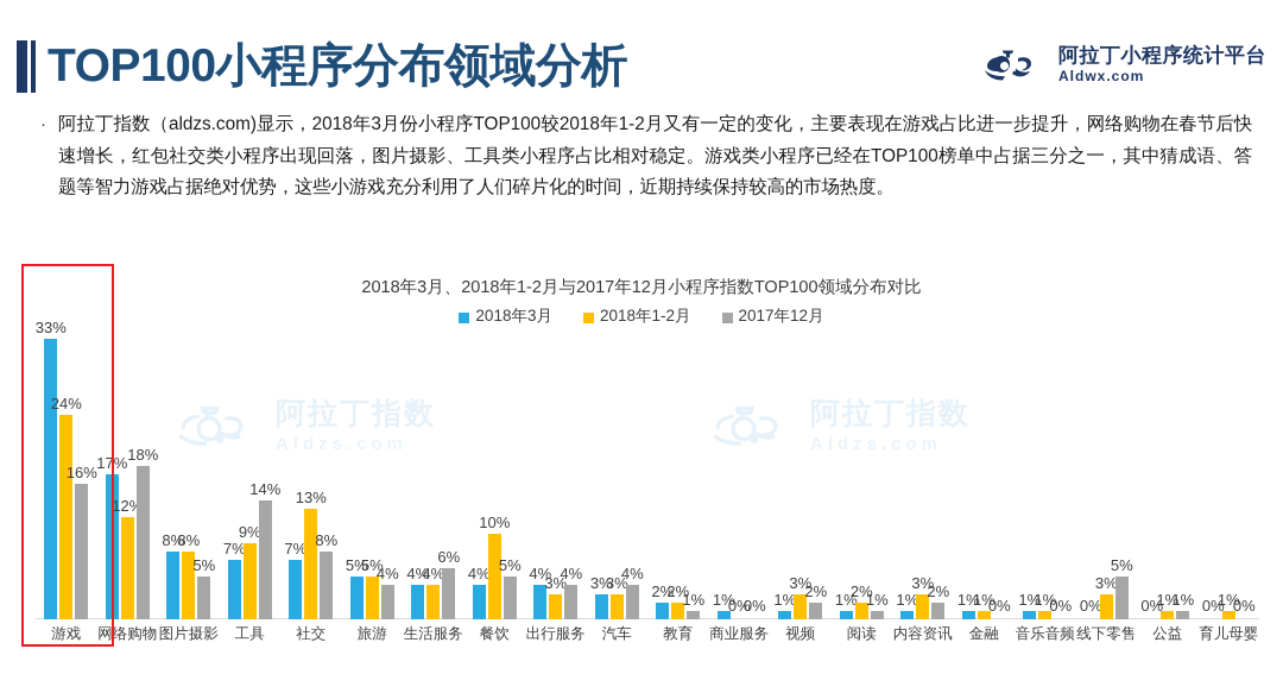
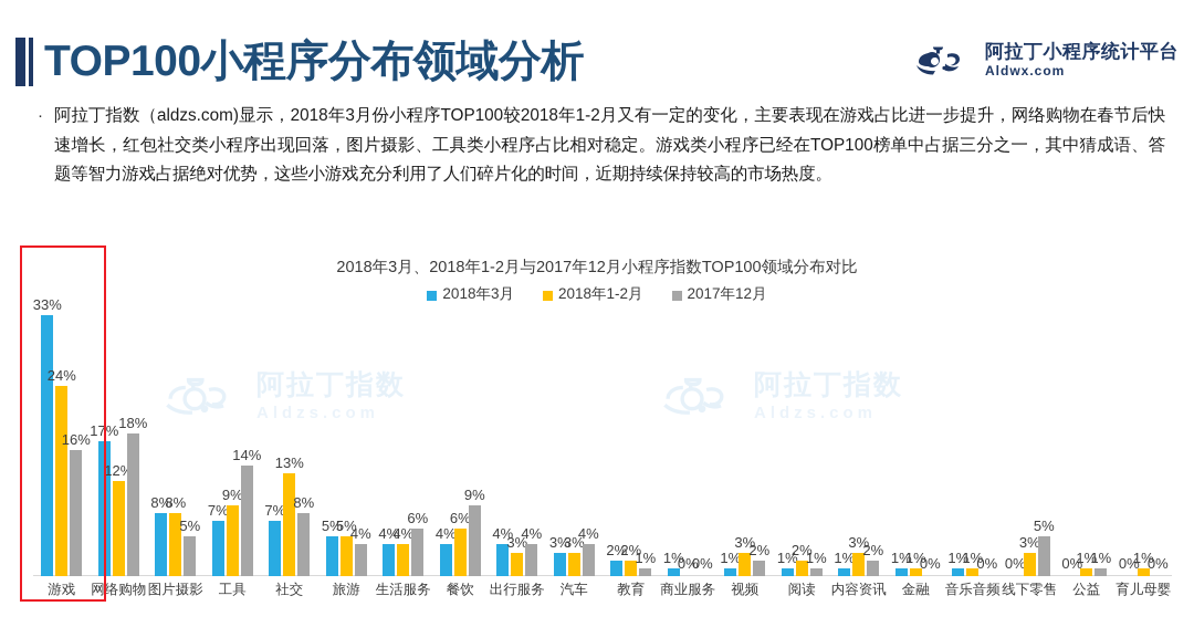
2018年1-2月/餐饮: 10% -> 6%
2017年12月/餐饮: 5% -> 9%
